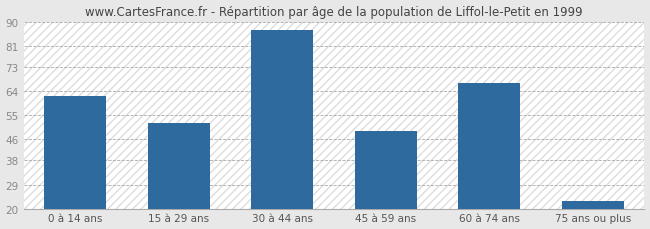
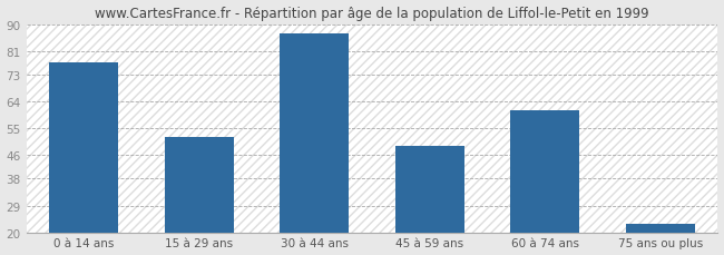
0 à 14 ans: 62 -> 77
60 à 74 ans: 67 -> 61
